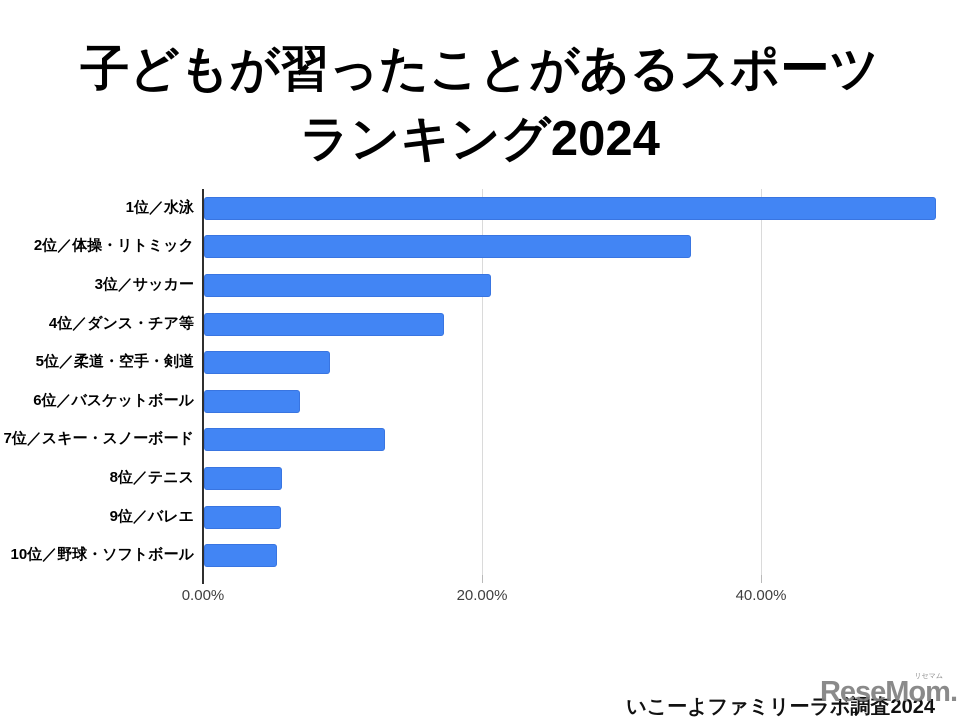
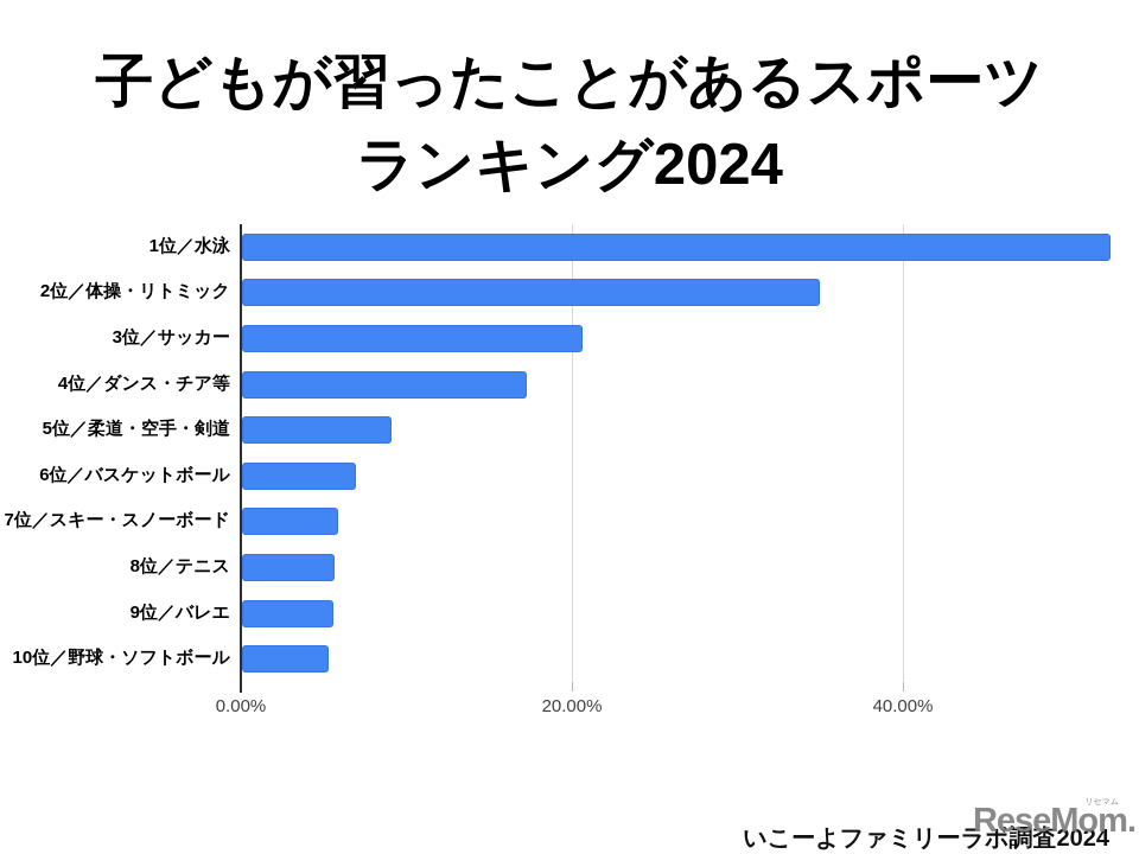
7位／スキー・スノーボード: 13.0% -> 5.8%
